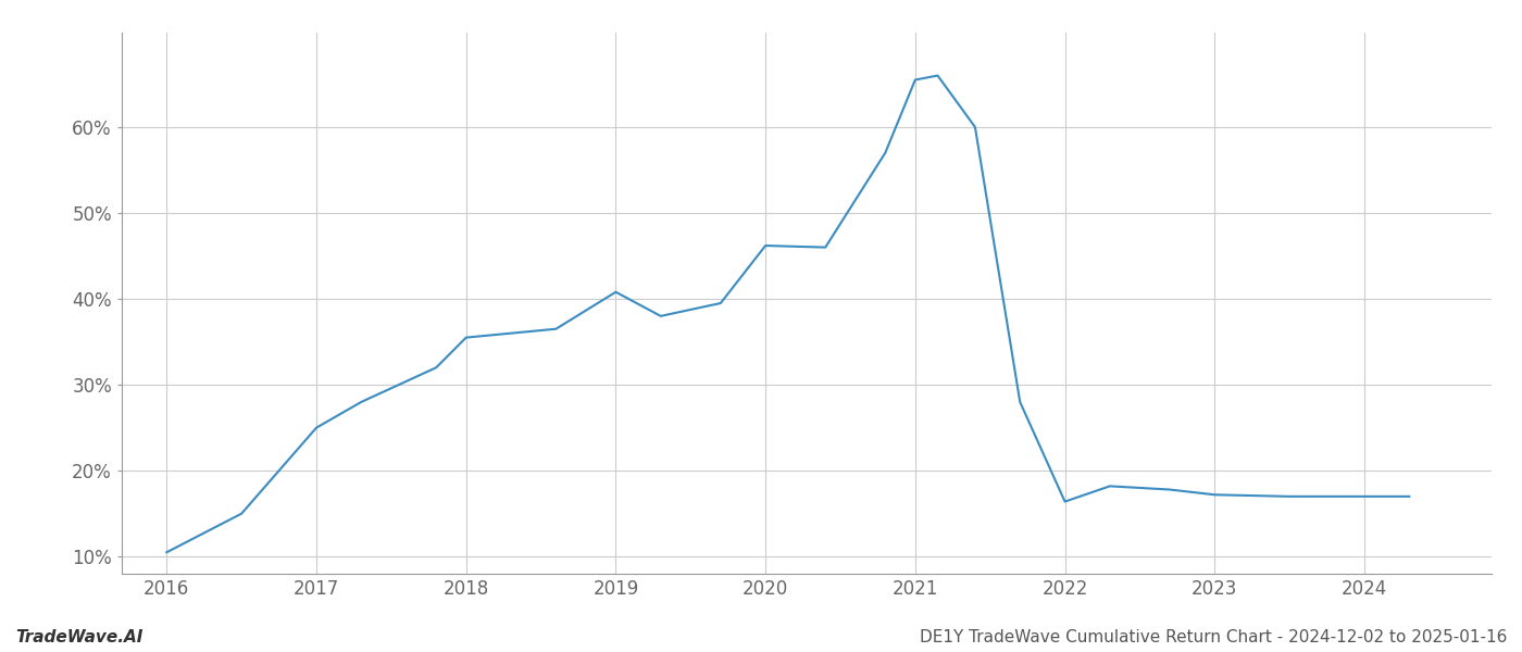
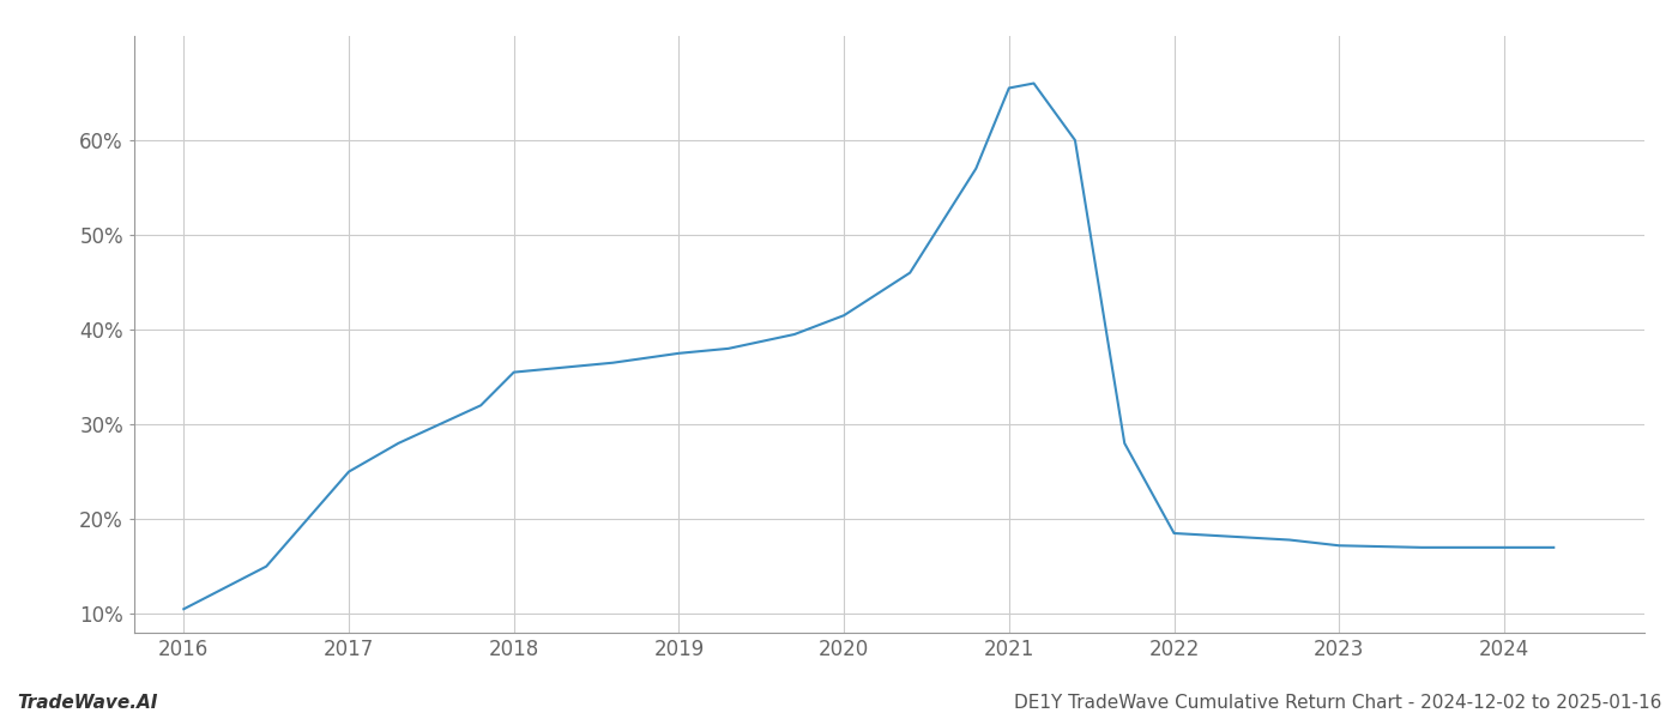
2019: 40.8% -> 37.5%
2020: 46.2% -> 41.5%
2022: 16.4% -> 18.5%
